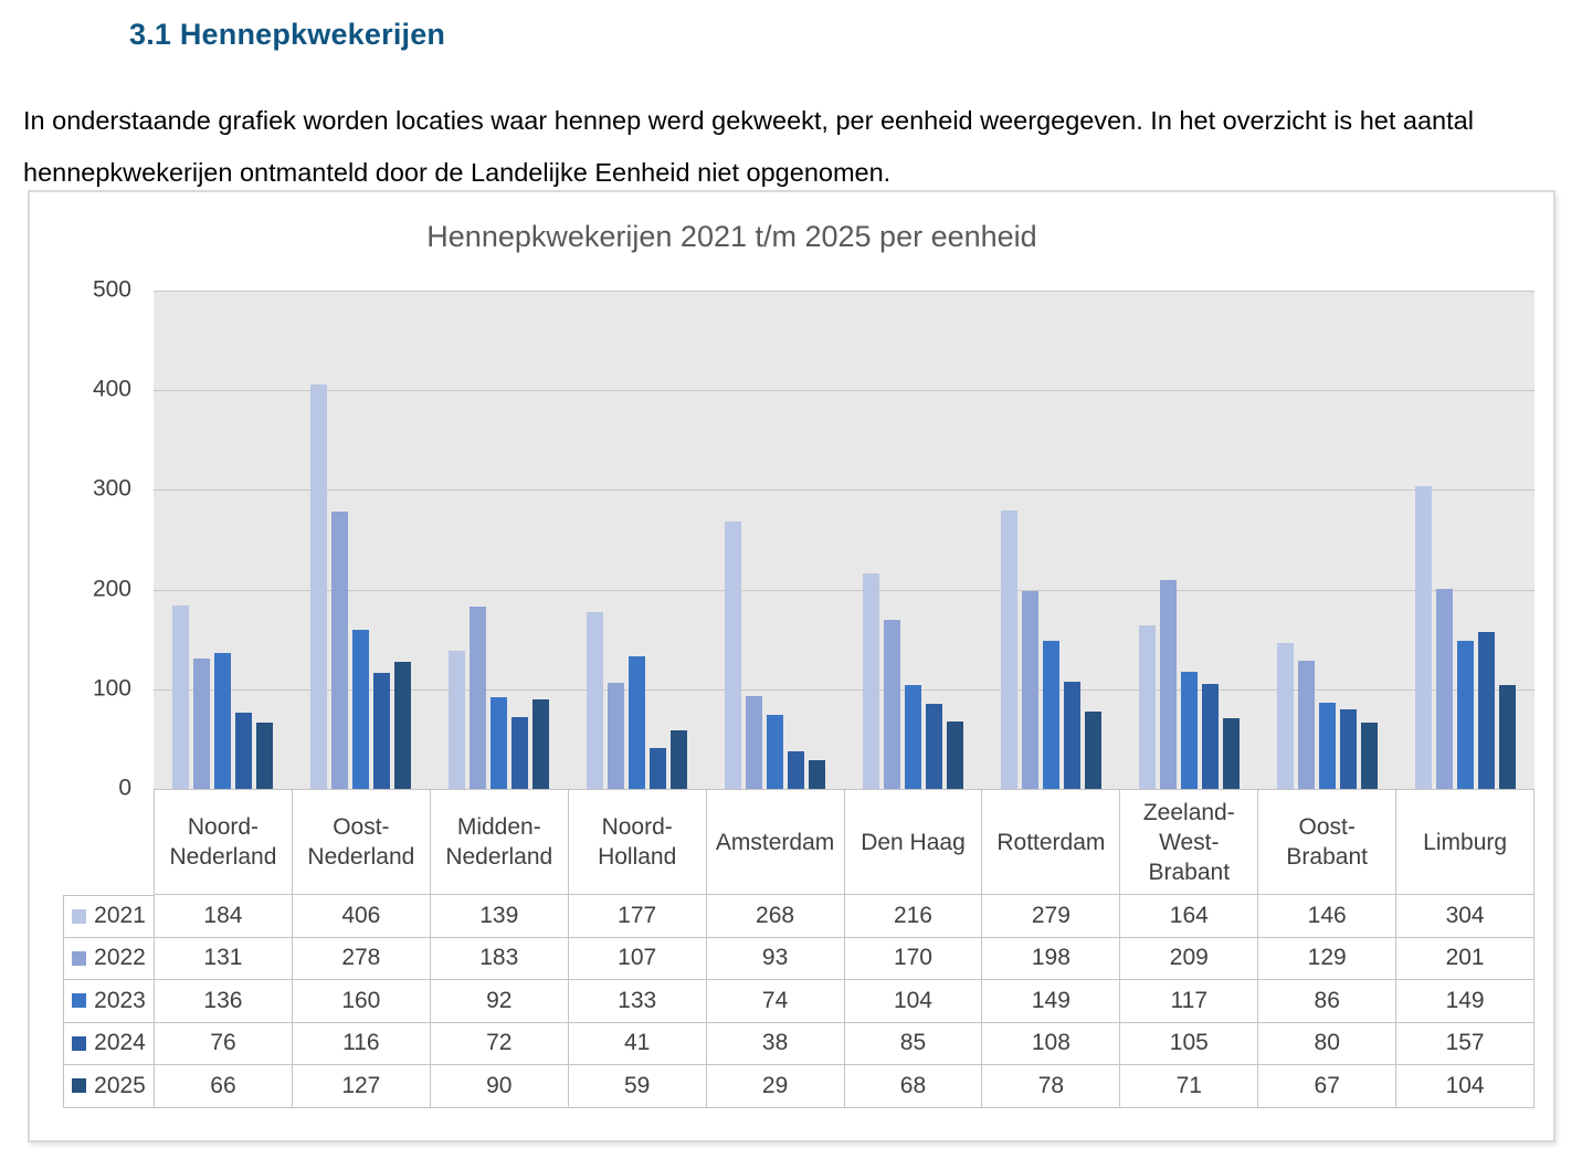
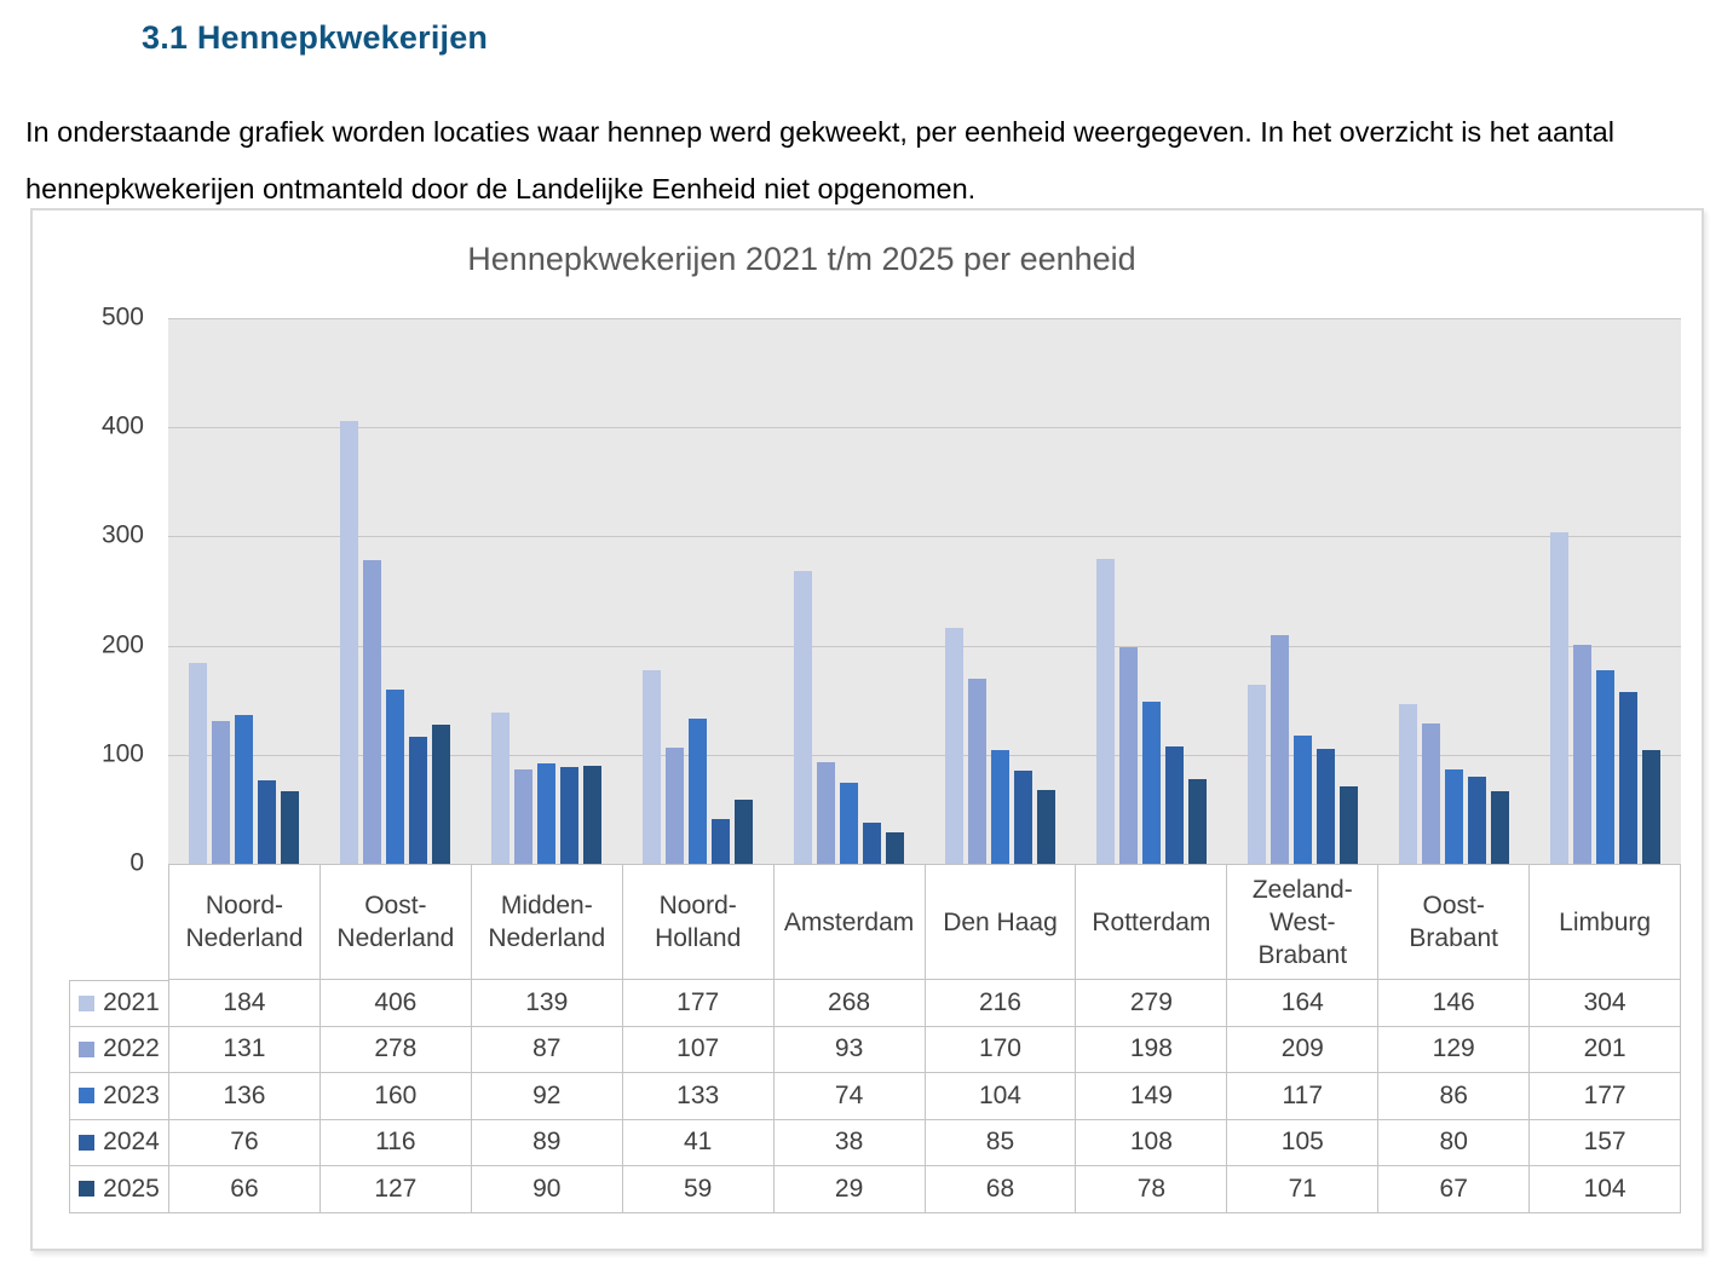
2022/Midden-Nederland: 183 -> 87
2024/Midden-Nederland: 72 -> 89
2023/Limburg: 149 -> 177
